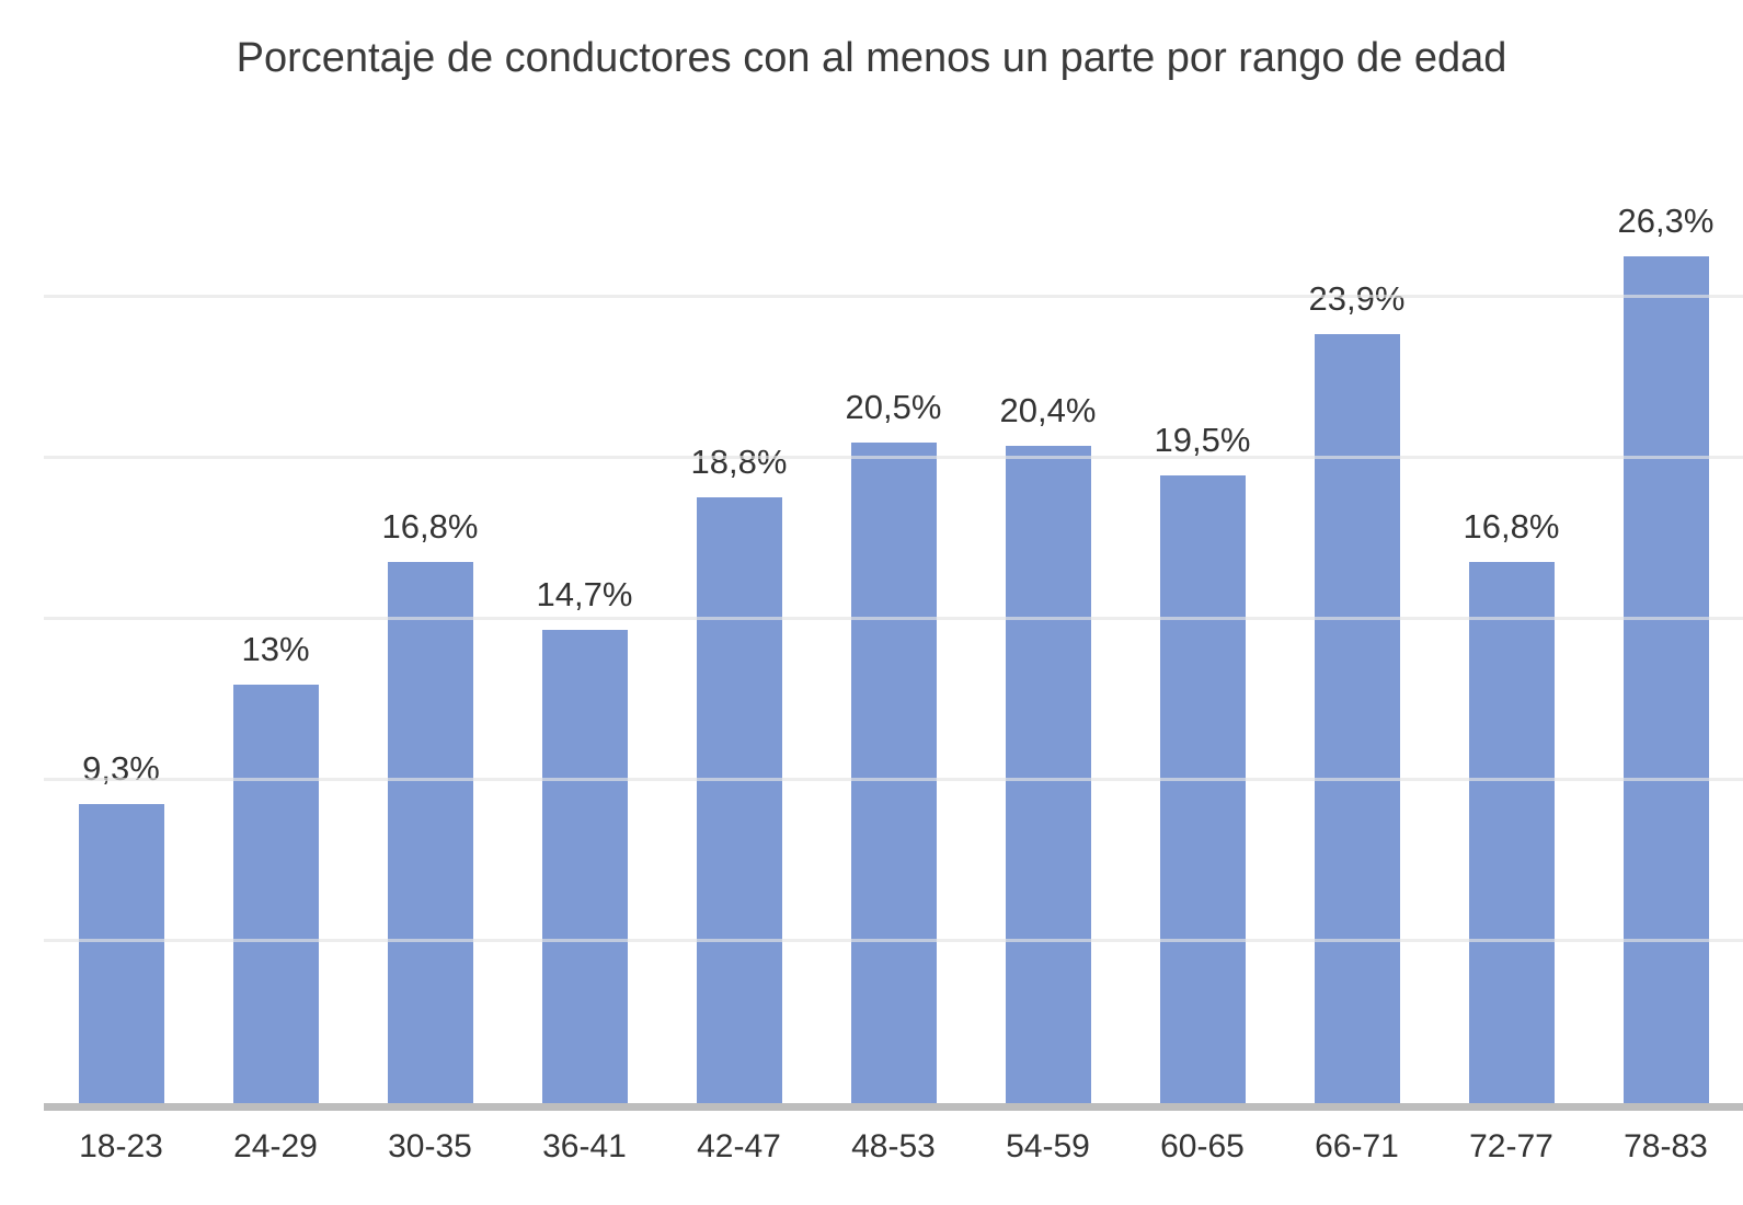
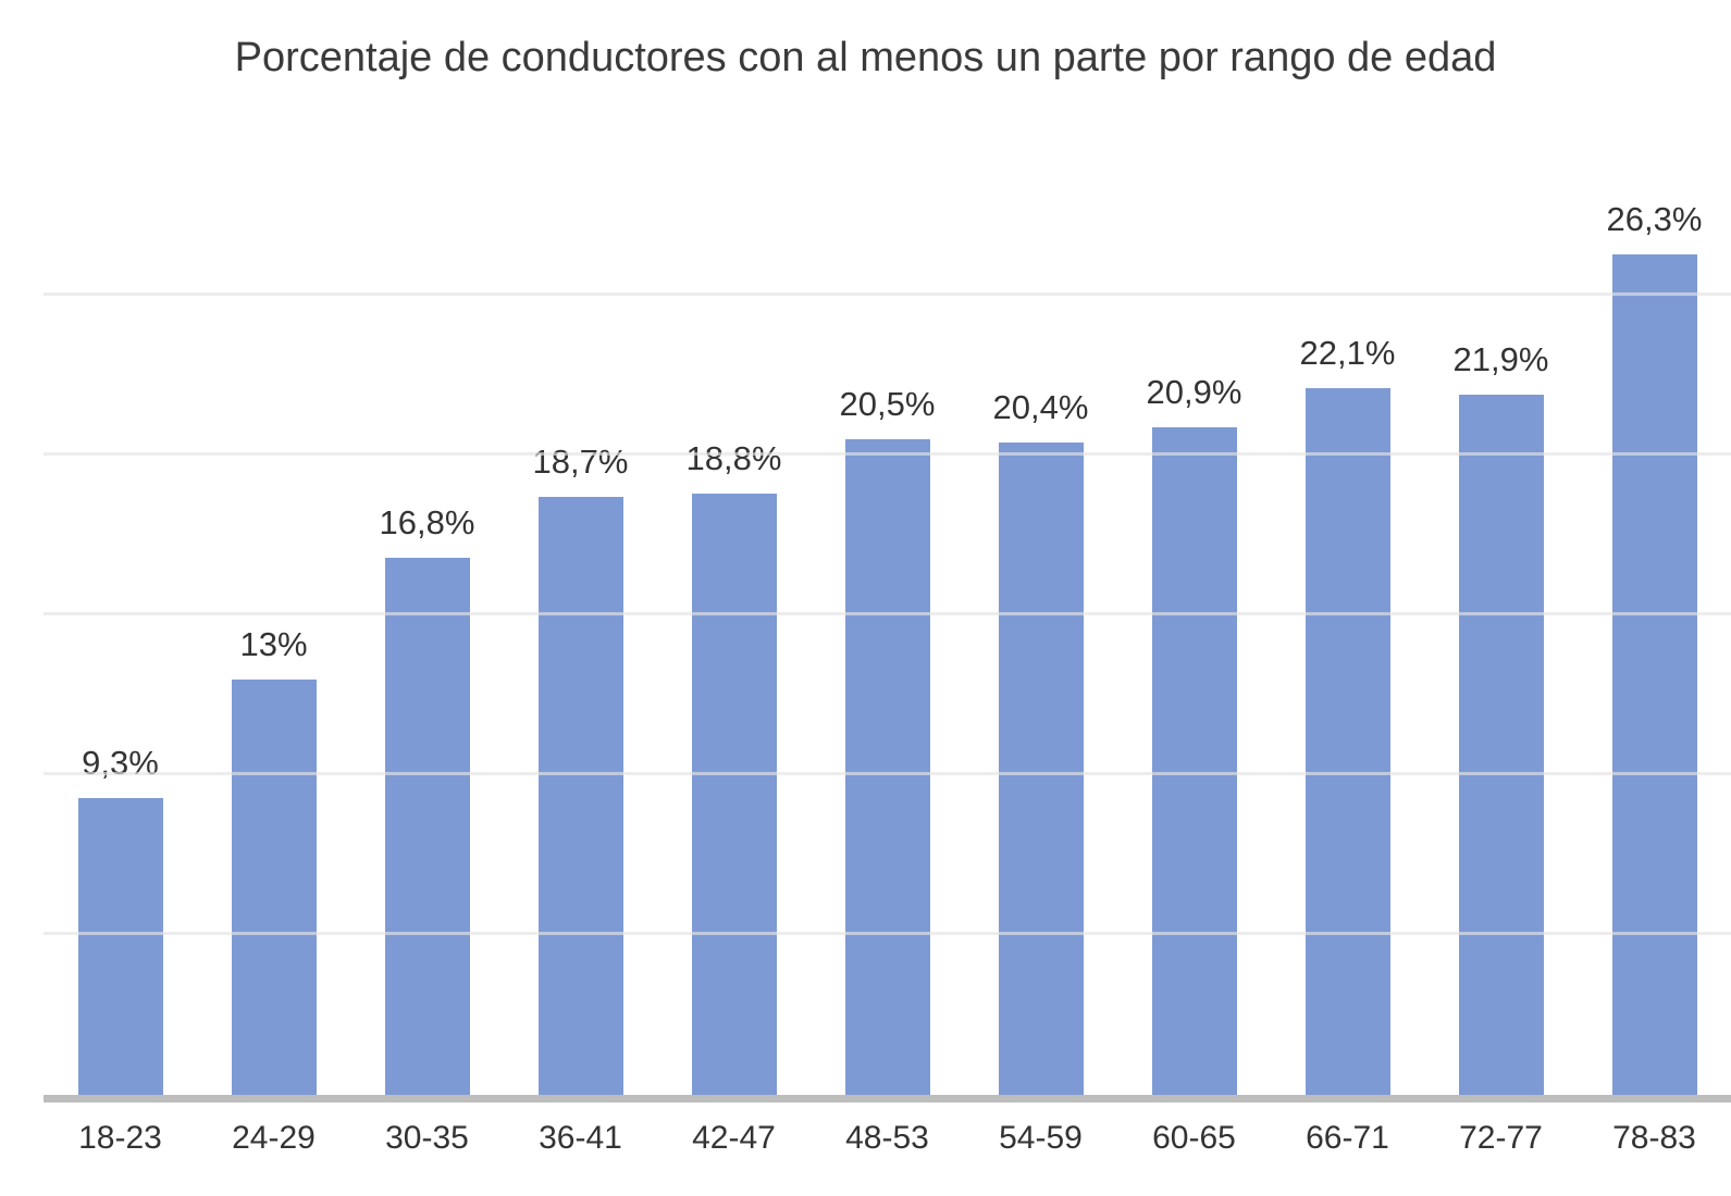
36-41: 14,7% -> 18,7%
60-65: 19,5% -> 20,9%
66-71: 23,9% -> 22,1%
72-77: 16,8% -> 21,9%
